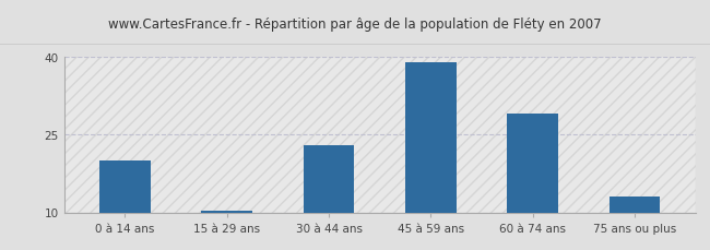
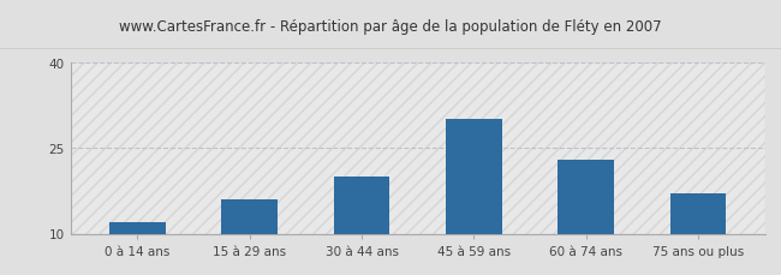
0 à 14 ans: 20.0 -> 12.0
15 à 29 ans: 10.3 -> 16.0
30 à 44 ans: 23.0 -> 20.0
45 à 59 ans: 39.0 -> 30.0
60 à 74 ans: 29.0 -> 23.0
75 ans ou plus: 13.0 -> 17.0
